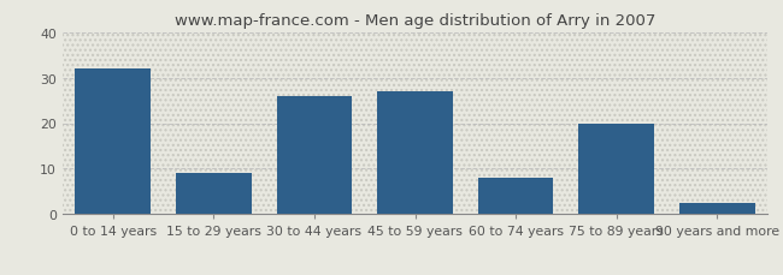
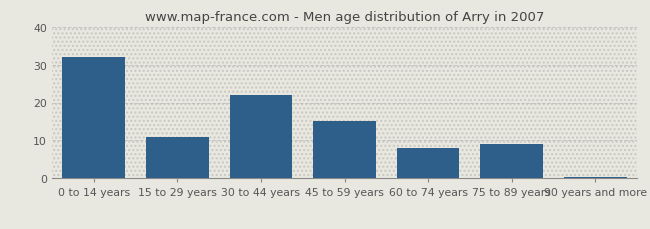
15 to 29 years: 9.0 -> 11.0
30 to 44 years: 26.0 -> 22.0
45 to 59 years: 27.0 -> 15.0
75 to 89 years: 20.0 -> 9.0
90 years and more: 2.5 -> 0.5
